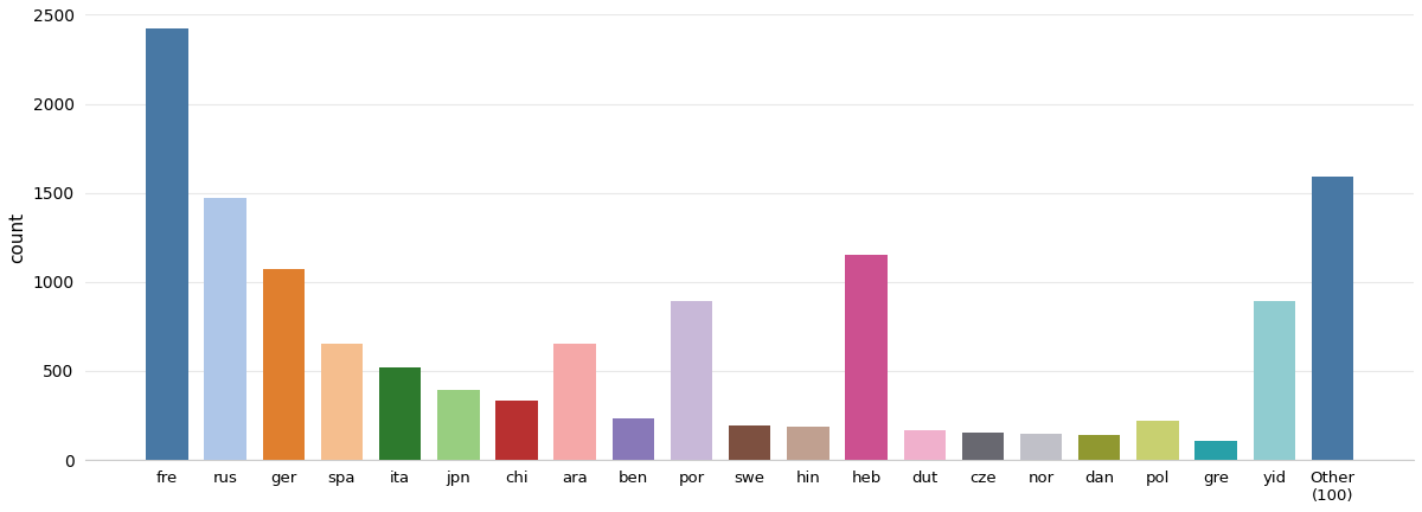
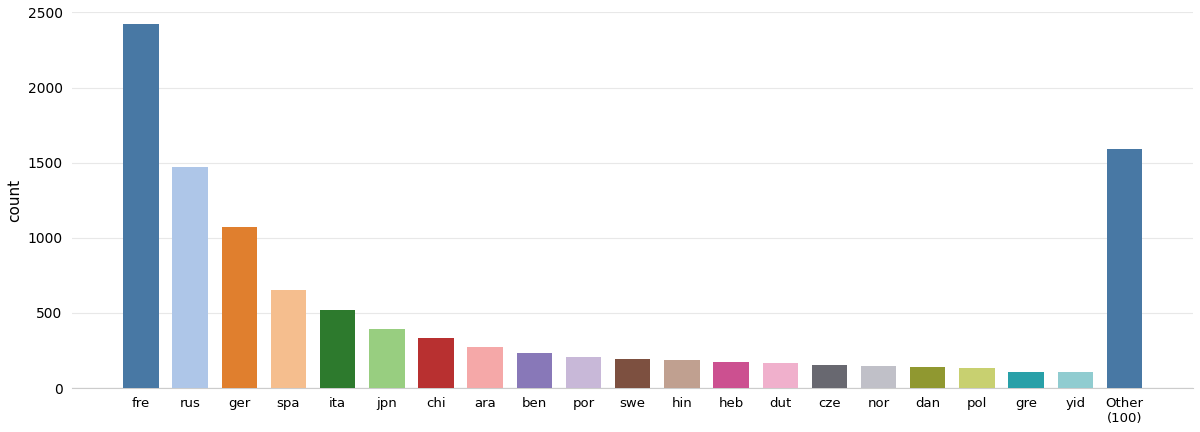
ara: 650 -> 270
por: 890 -> 200
heb: 1150 -> 180
pol: 220 -> 140
yid: 890 -> 100
